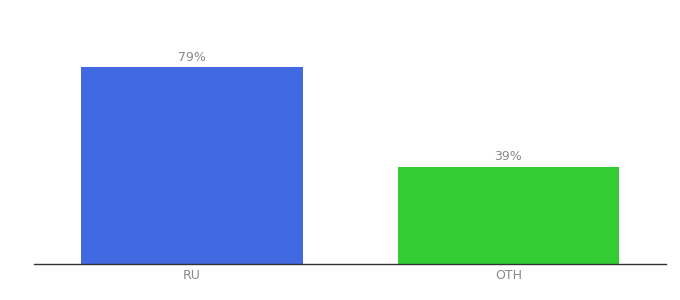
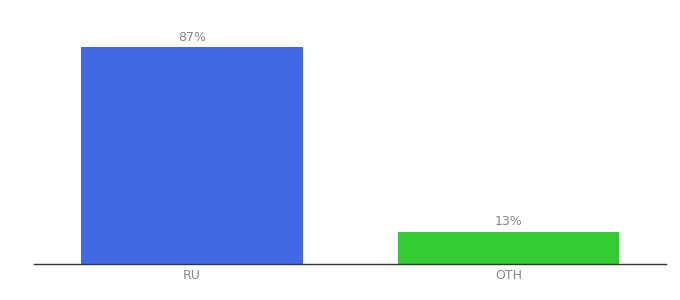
RU: 79% -> 87%
OTH: 39% -> 13%
